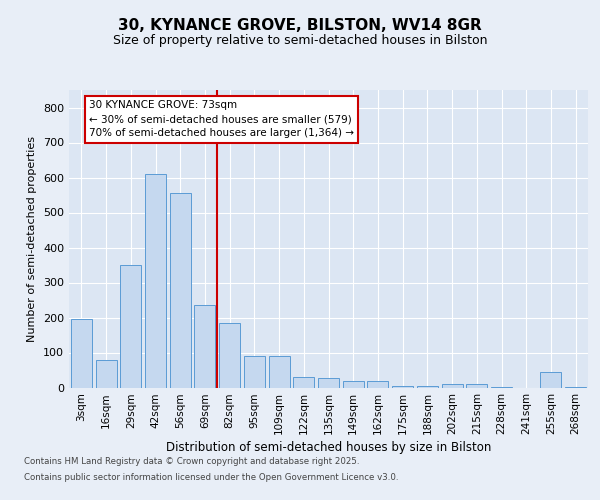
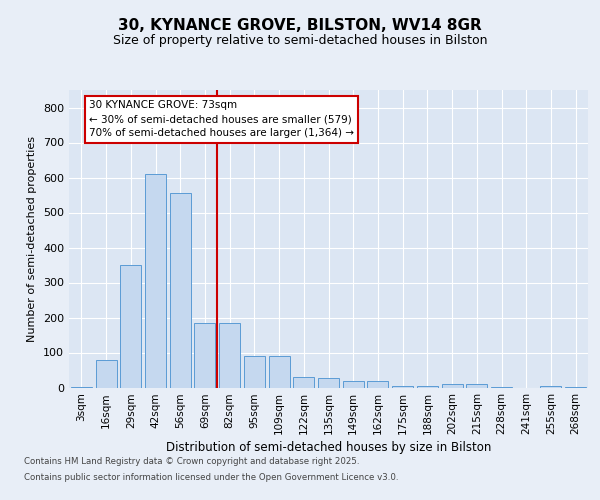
3sqm: 195 -> 2
69sqm: 235 -> 185
255sqm: 45 -> 5
